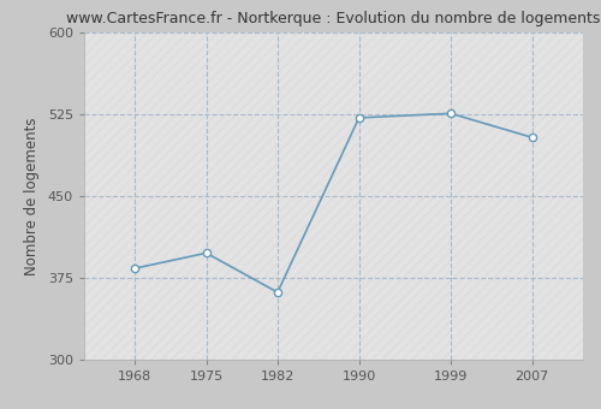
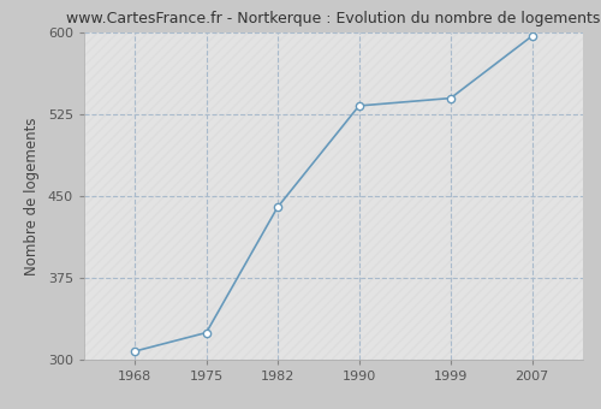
1968: 384 -> 308
1975: 398 -> 325
1982: 362 -> 440
1990: 522 -> 533
1999: 526 -> 540
2007: 504 -> 597
